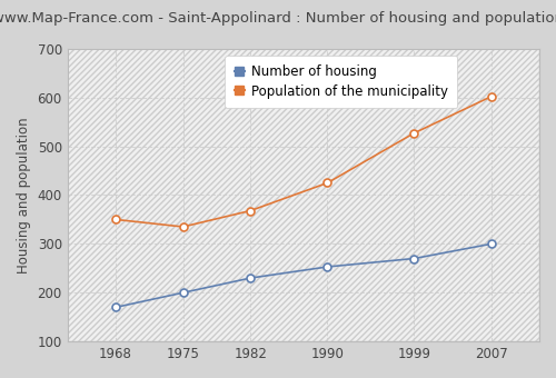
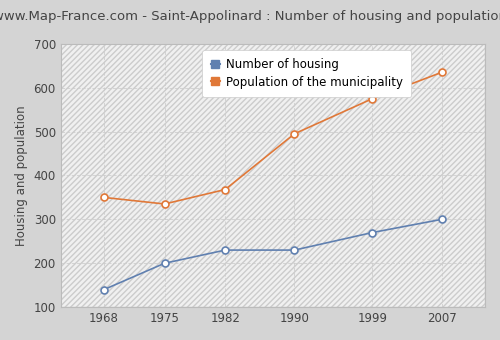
Number of housing/1968: 170 -> 140
Number of housing/1990: 253 -> 230
Population of the municipality/1990: 425 -> 495
Population of the municipality/1999: 527 -> 575
Population of the municipality/2007: 602 -> 635
